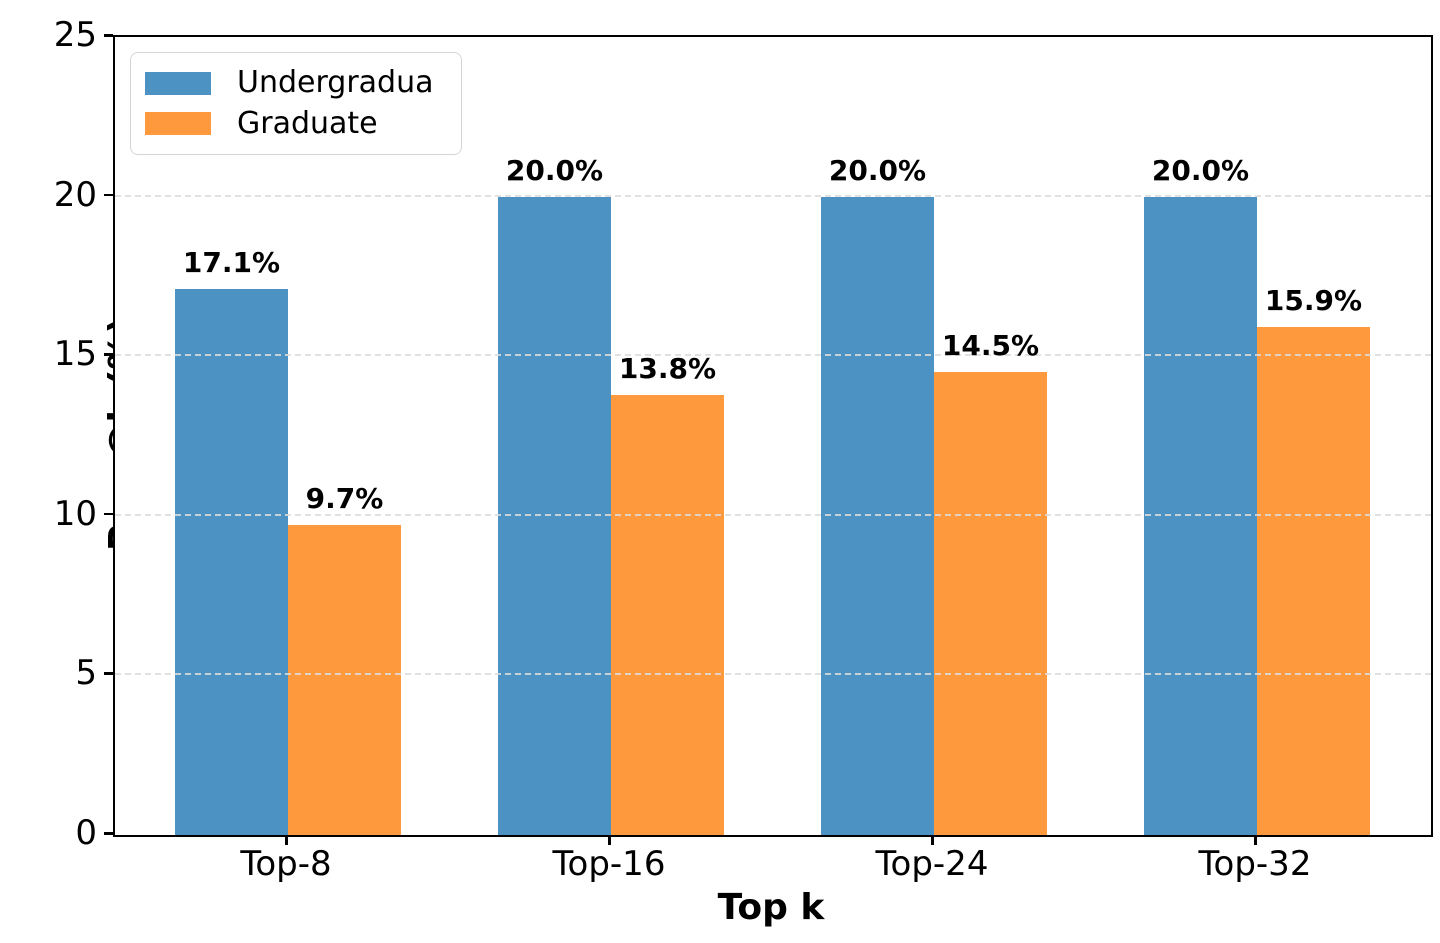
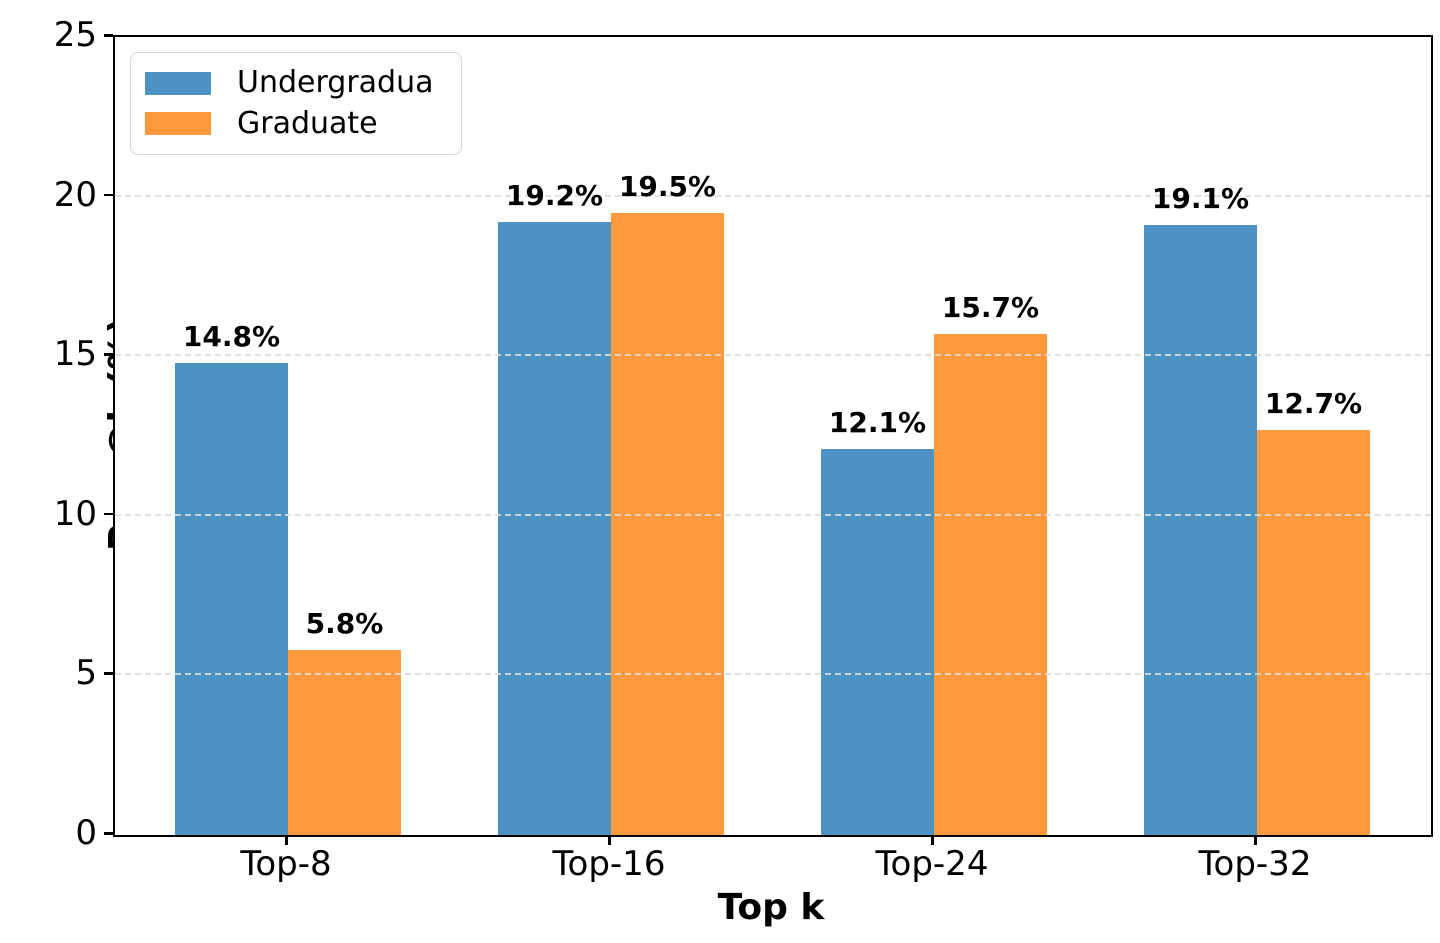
Undergradua/Top-8: 17.1% -> 14.8%
Graduate/Top-8: 9.7% -> 5.8%
Undergradua/Top-16: 20.0% -> 19.2%
Graduate/Top-16: 13.8% -> 19.5%
Undergradua/Top-24: 20.0% -> 12.1%
Graduate/Top-24: 14.5% -> 15.7%
Undergradua/Top-32: 20.0% -> 19.1%
Graduate/Top-32: 15.9% -> 12.7%
